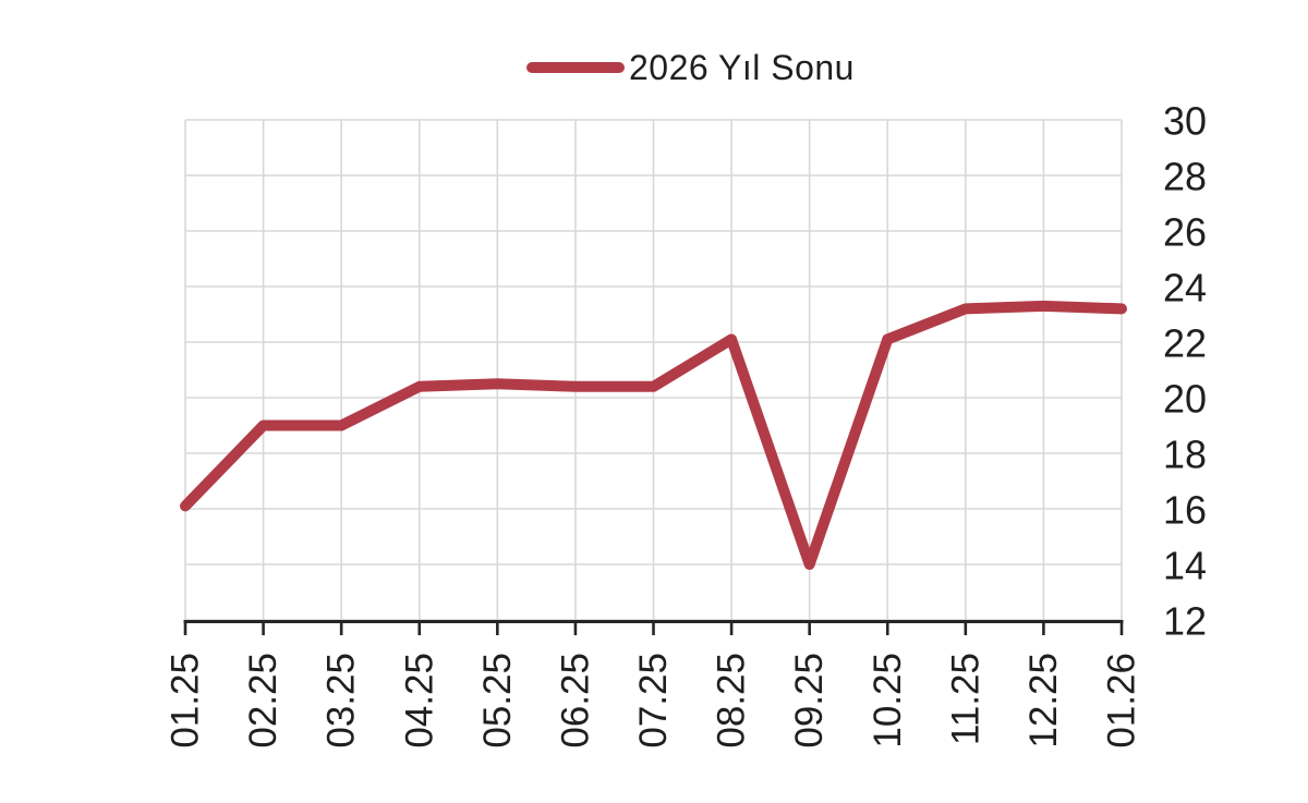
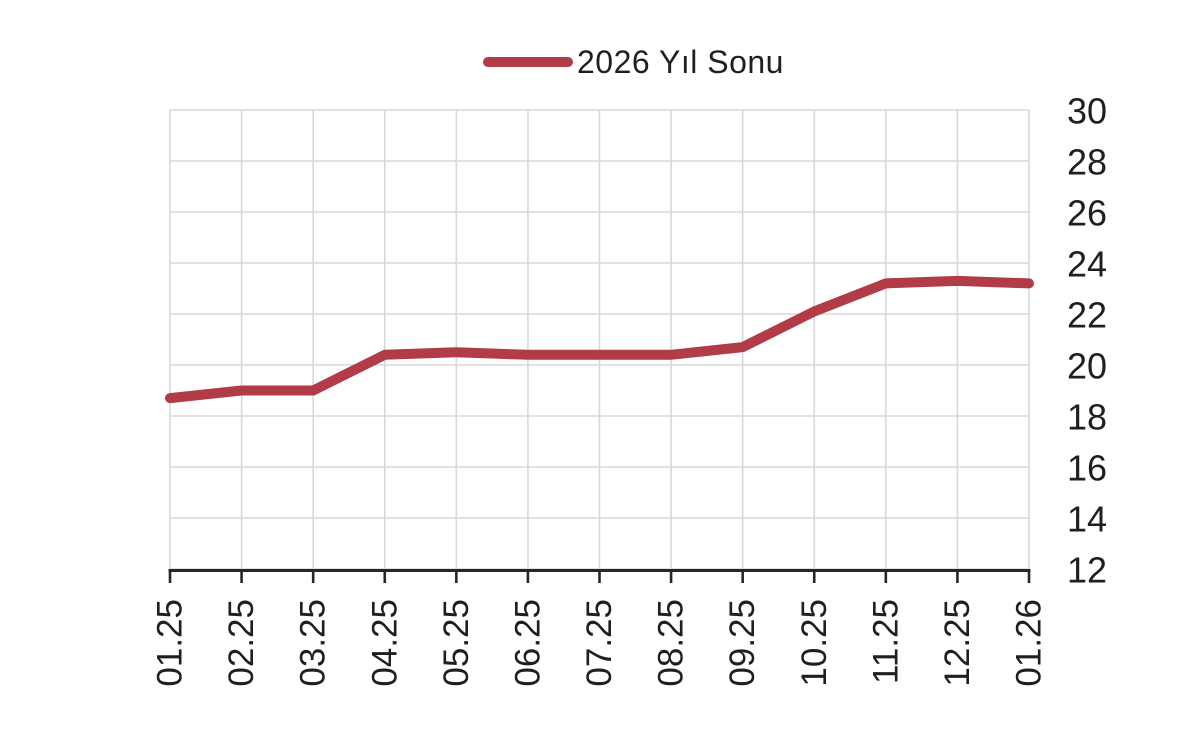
01.25: 16.1 -> 18.7
08.25: 22.1 -> 20.4
09.25: 14.0 -> 20.7
